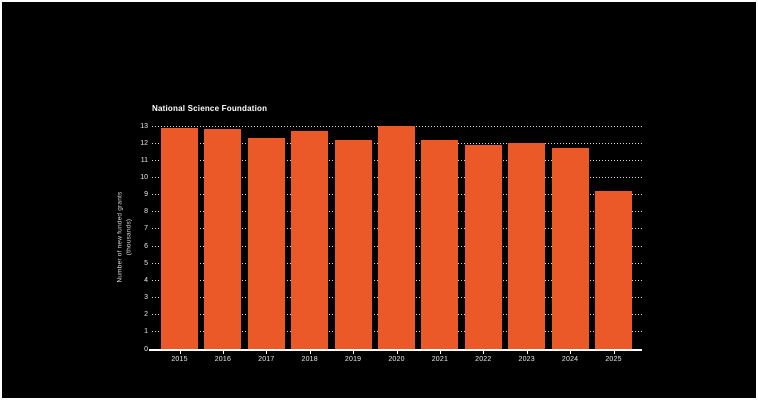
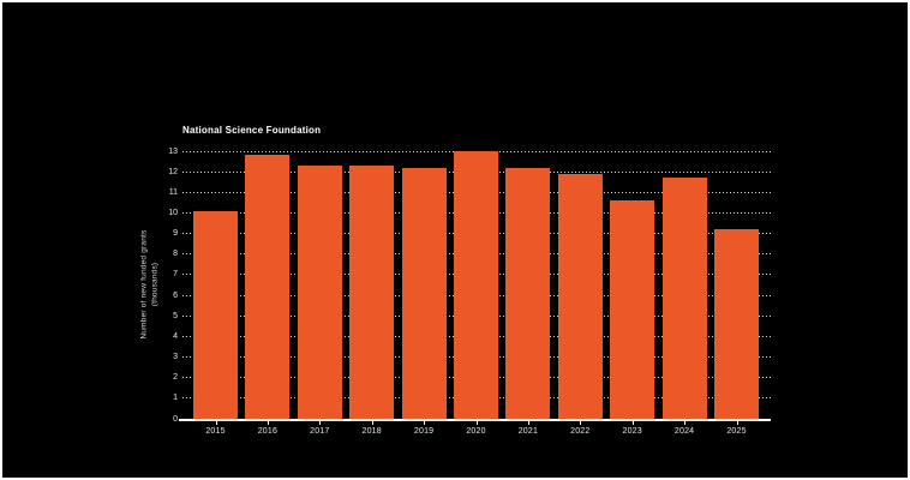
2015: 12.9 -> 10.1
2018: 12.7 -> 12.3
2023: 12.0 -> 10.6
